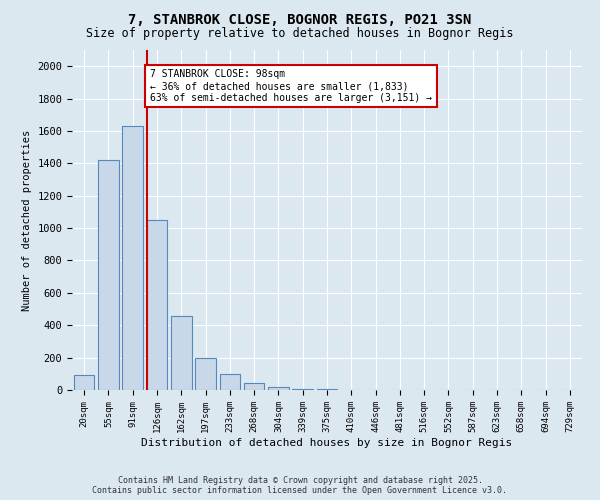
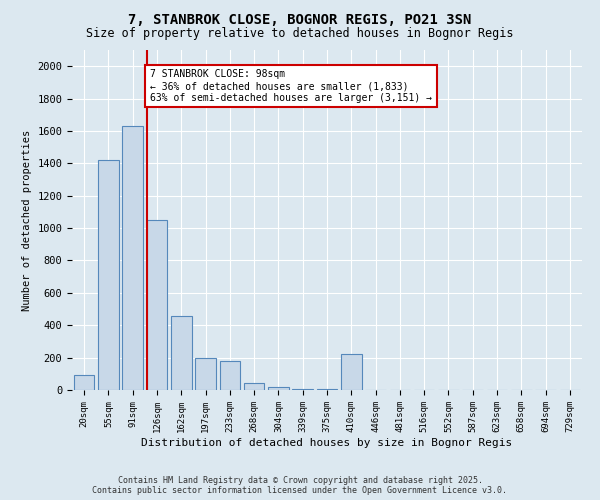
233sqm: 100 -> 180
410sqm: 0 -> 220
